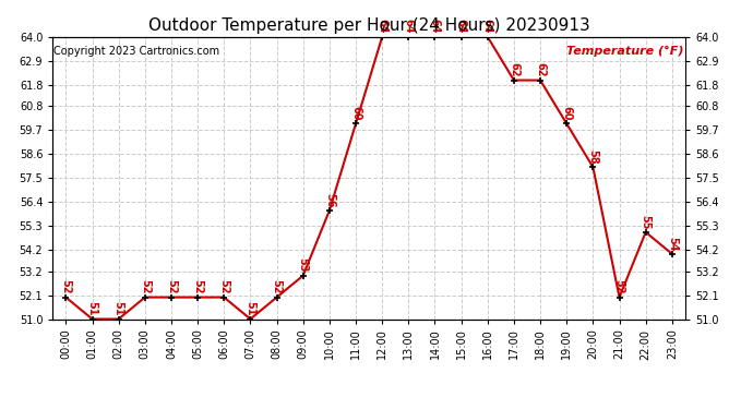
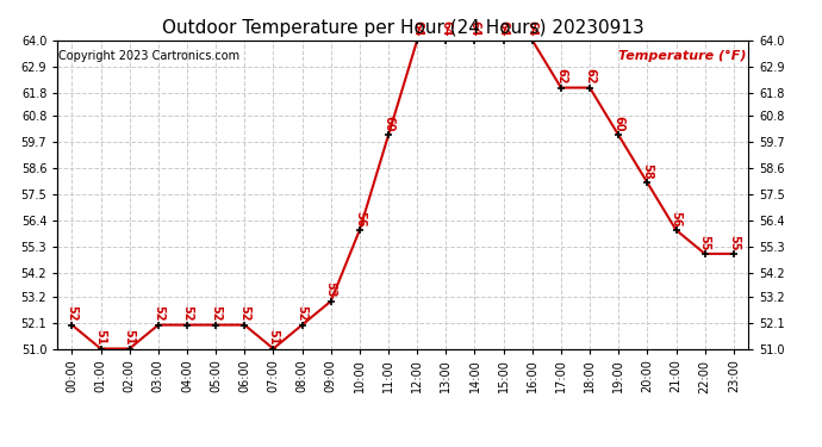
21:00: 52 -> 56
23:00: 54 -> 55
